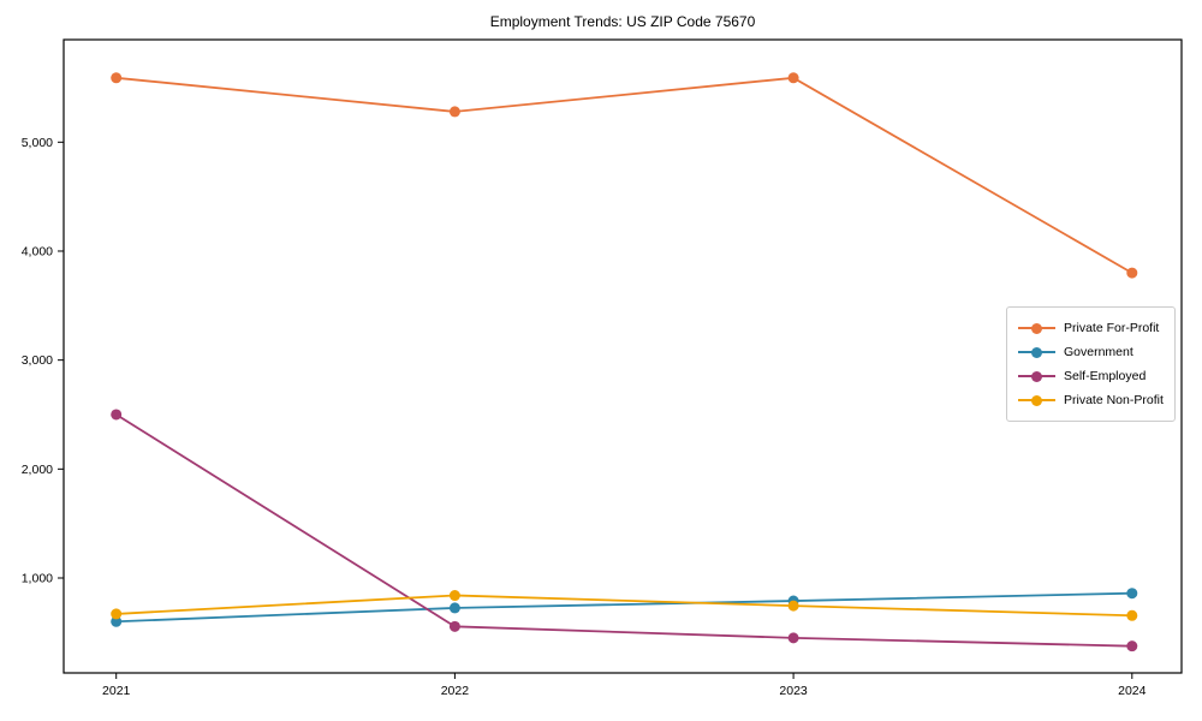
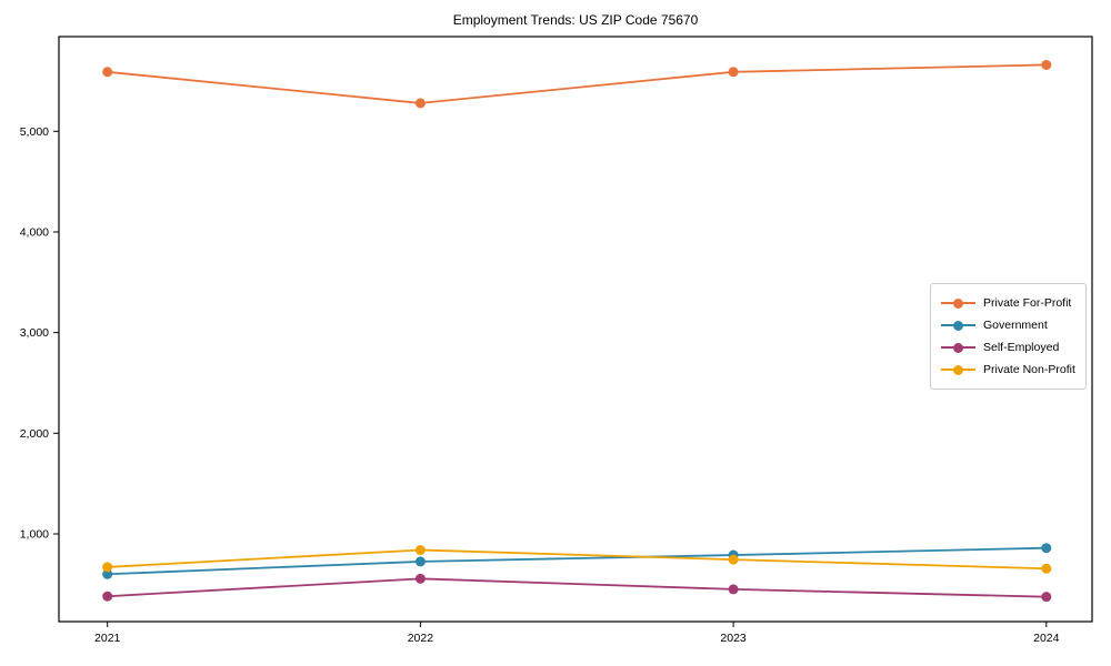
Self-Employed/2021: 2500 -> 400
Private For-Profit/2024: 3800 -> 5700
